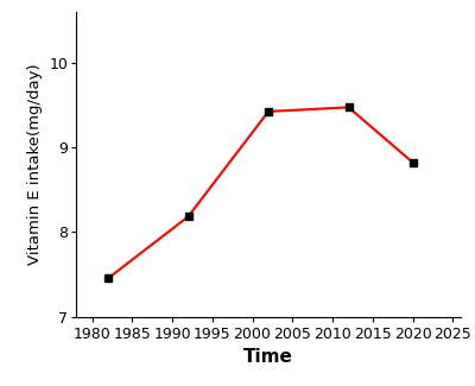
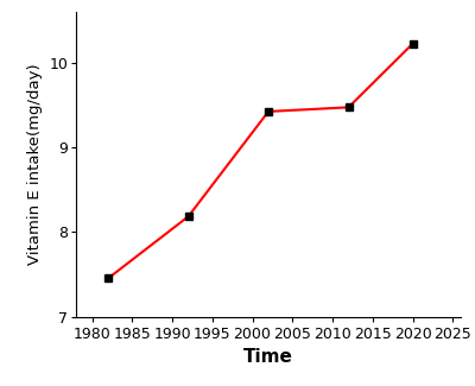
2020: 8.82 -> 10.22
